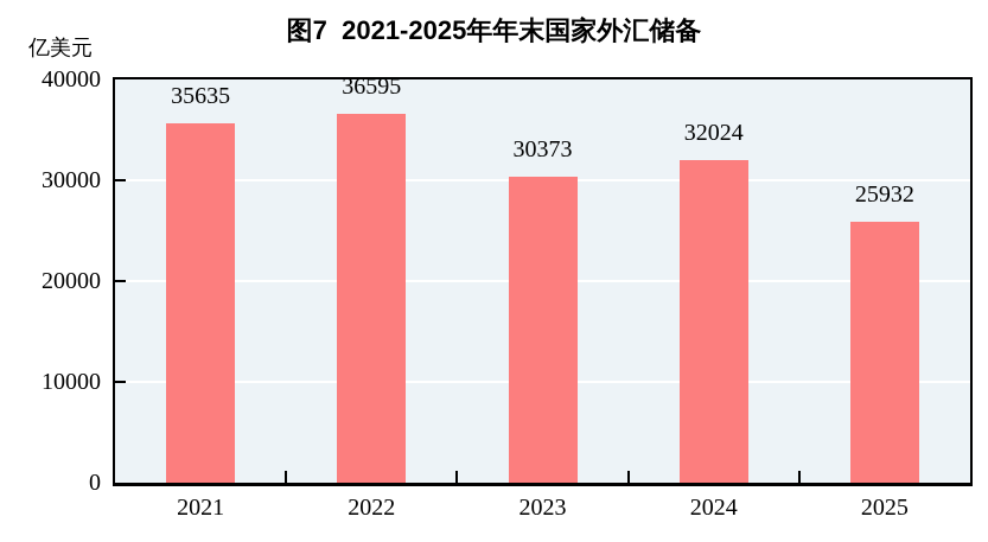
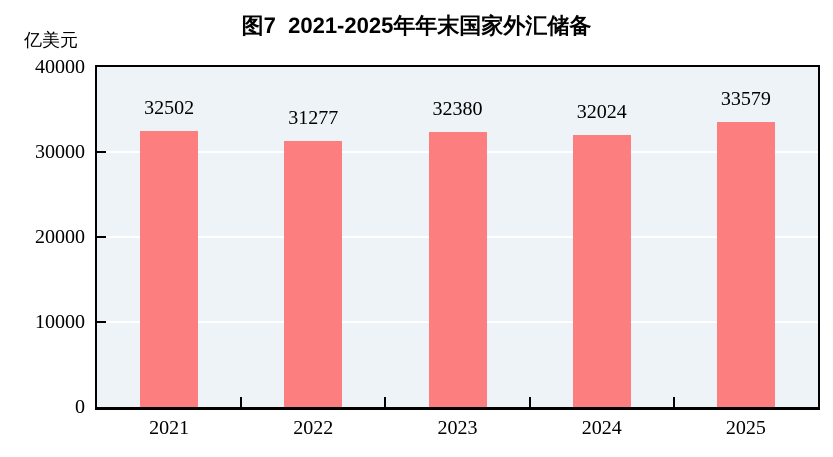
2021: 35635 -> 32502
2022: 36595 -> 31277
2023: 30373 -> 32380
2025: 25932 -> 33579
